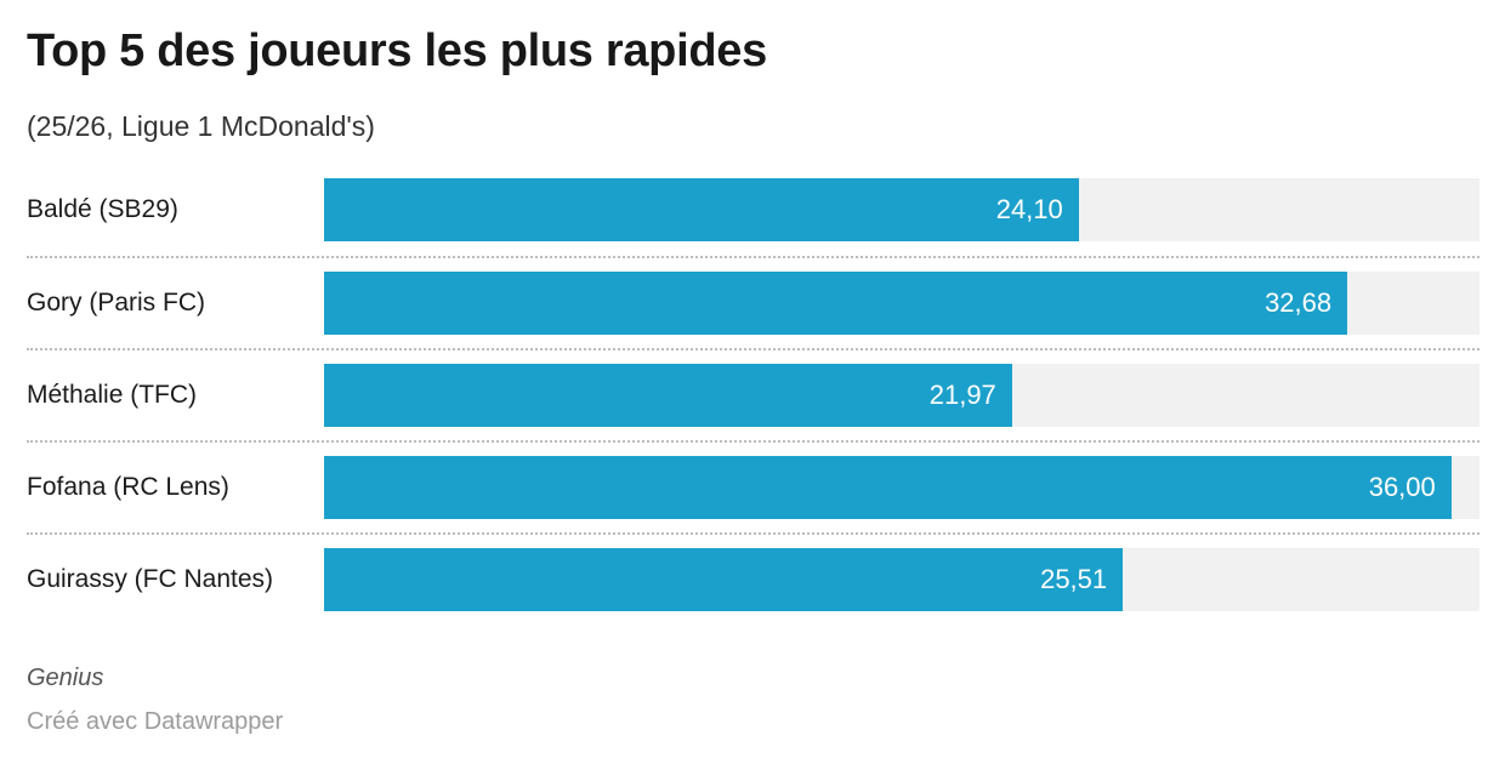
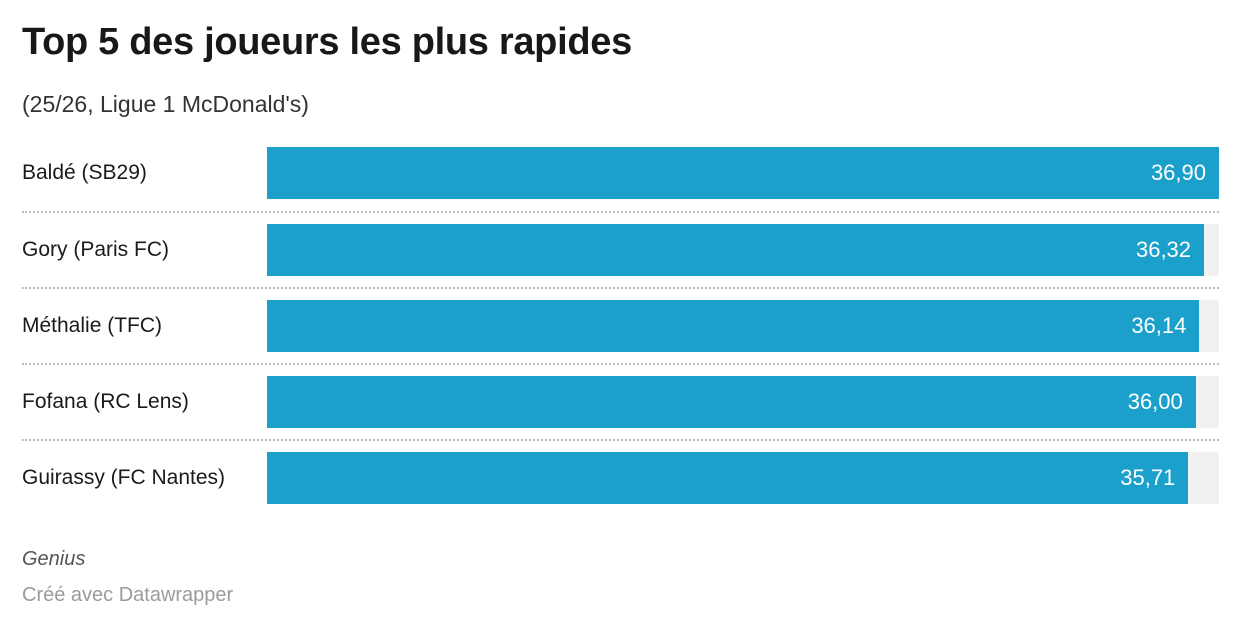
Baldé (SB29): 24,10 -> 36,90
Gory (Paris FC): 32,68 -> 36,32
Méthalie (TFC): 21,97 -> 36,14
Guirassy (FC Nantes): 25,51 -> 35,71
